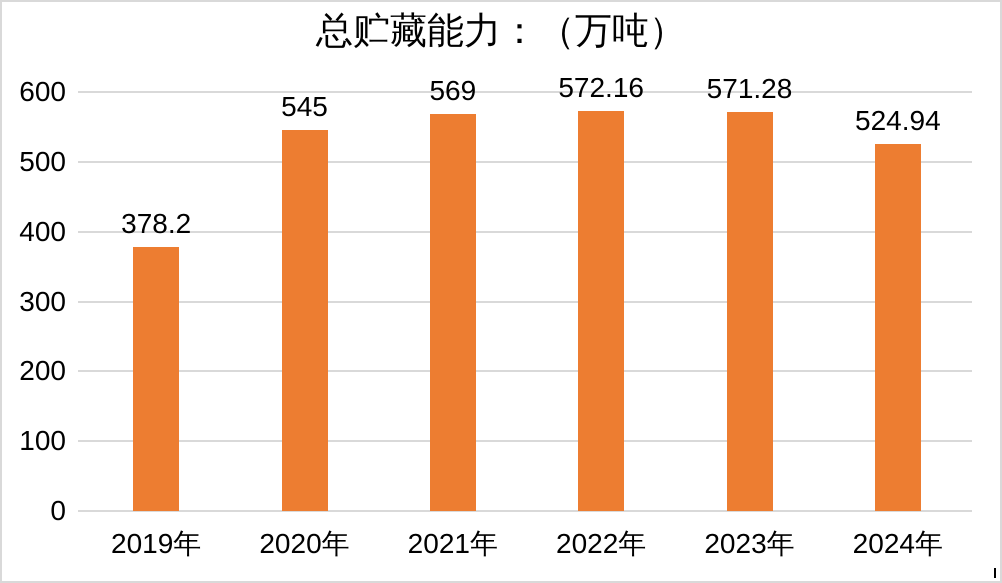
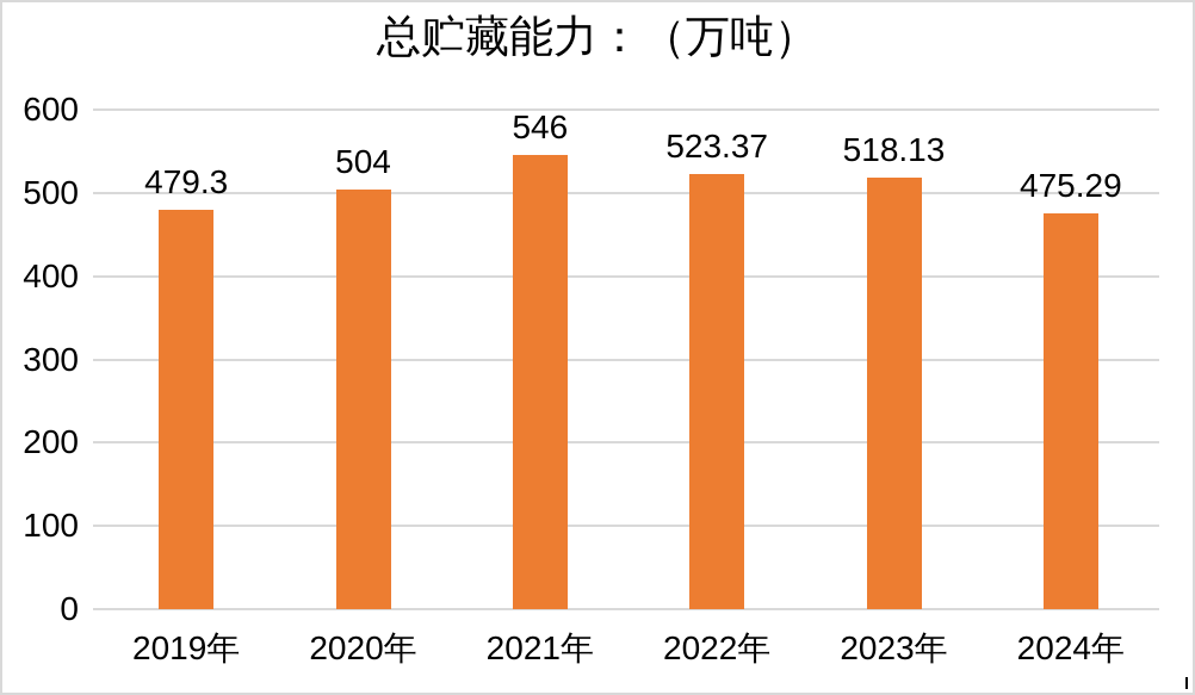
2019年: 378.2 -> 479.3
2020年: 545 -> 504
2021年: 569 -> 546
2022年: 572.16 -> 523.37
2023年: 571.28 -> 518.13
2024年: 524.94 -> 475.29
